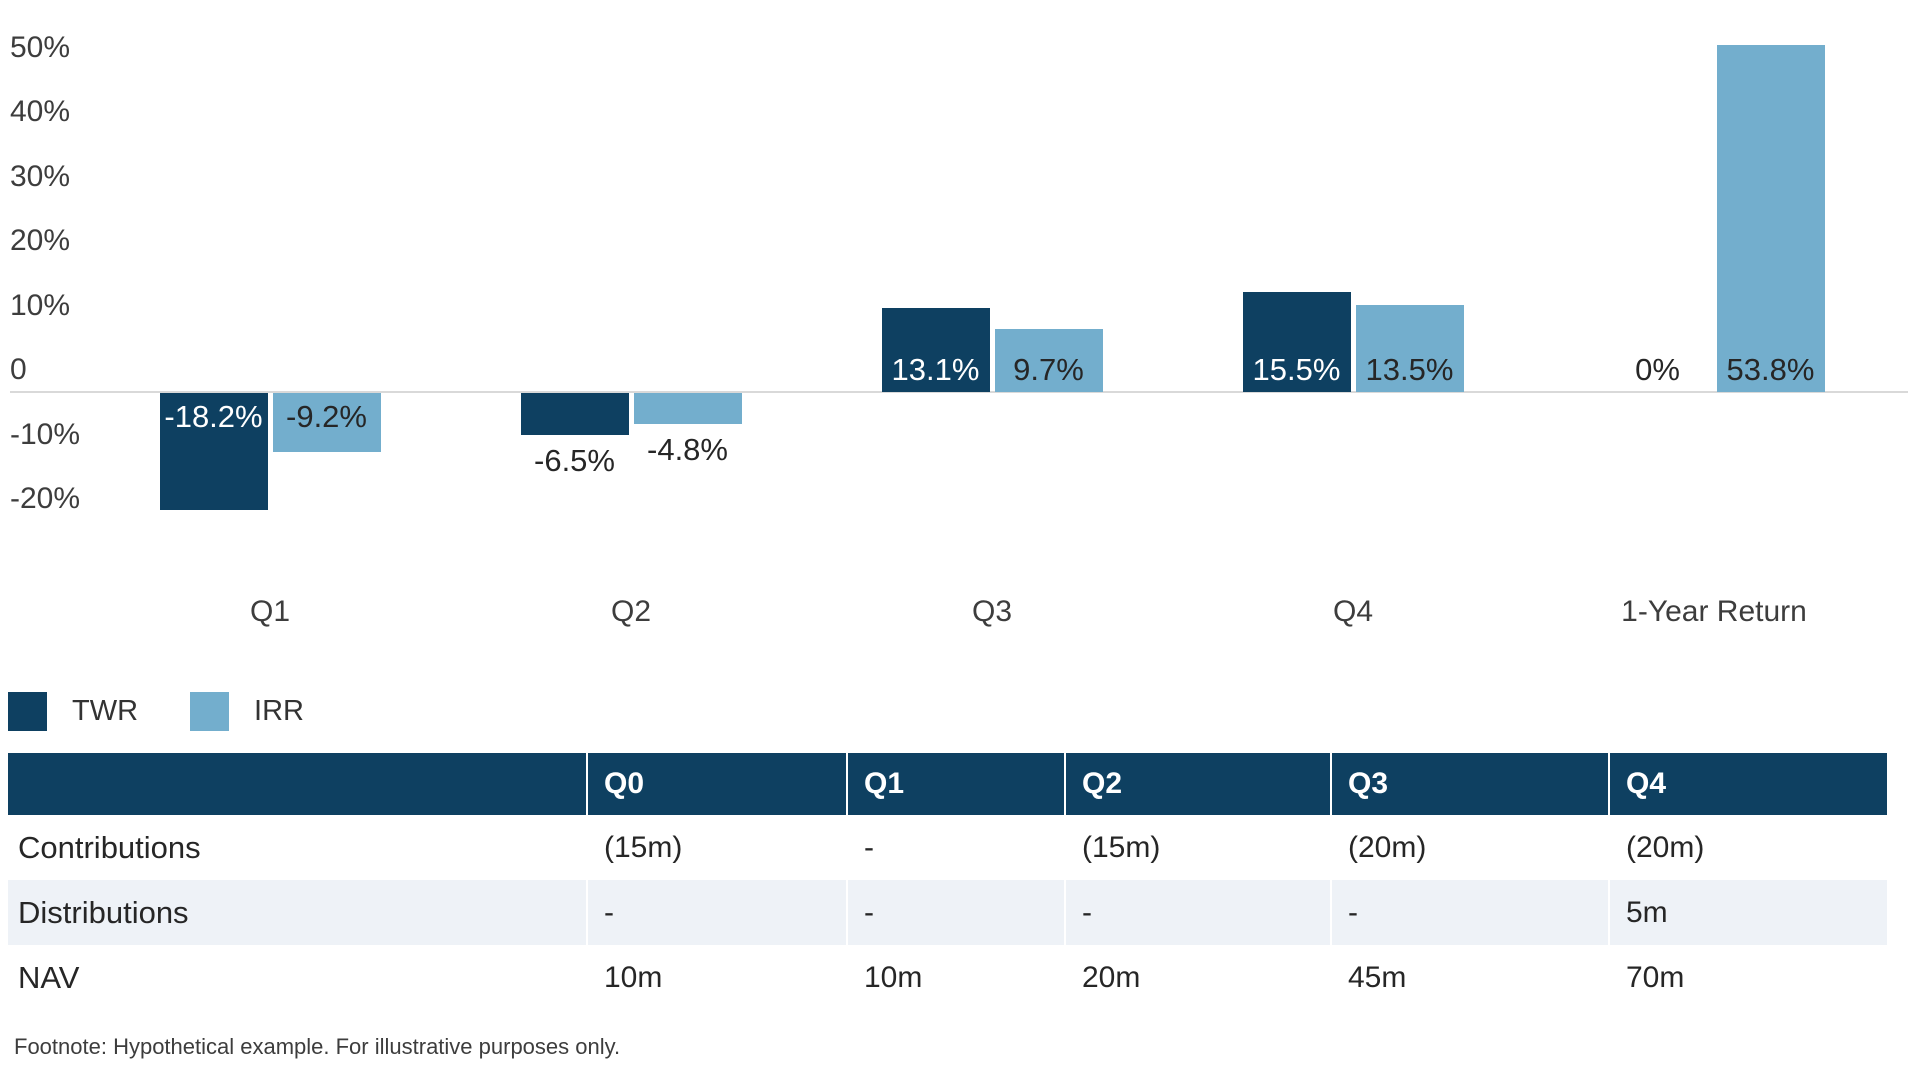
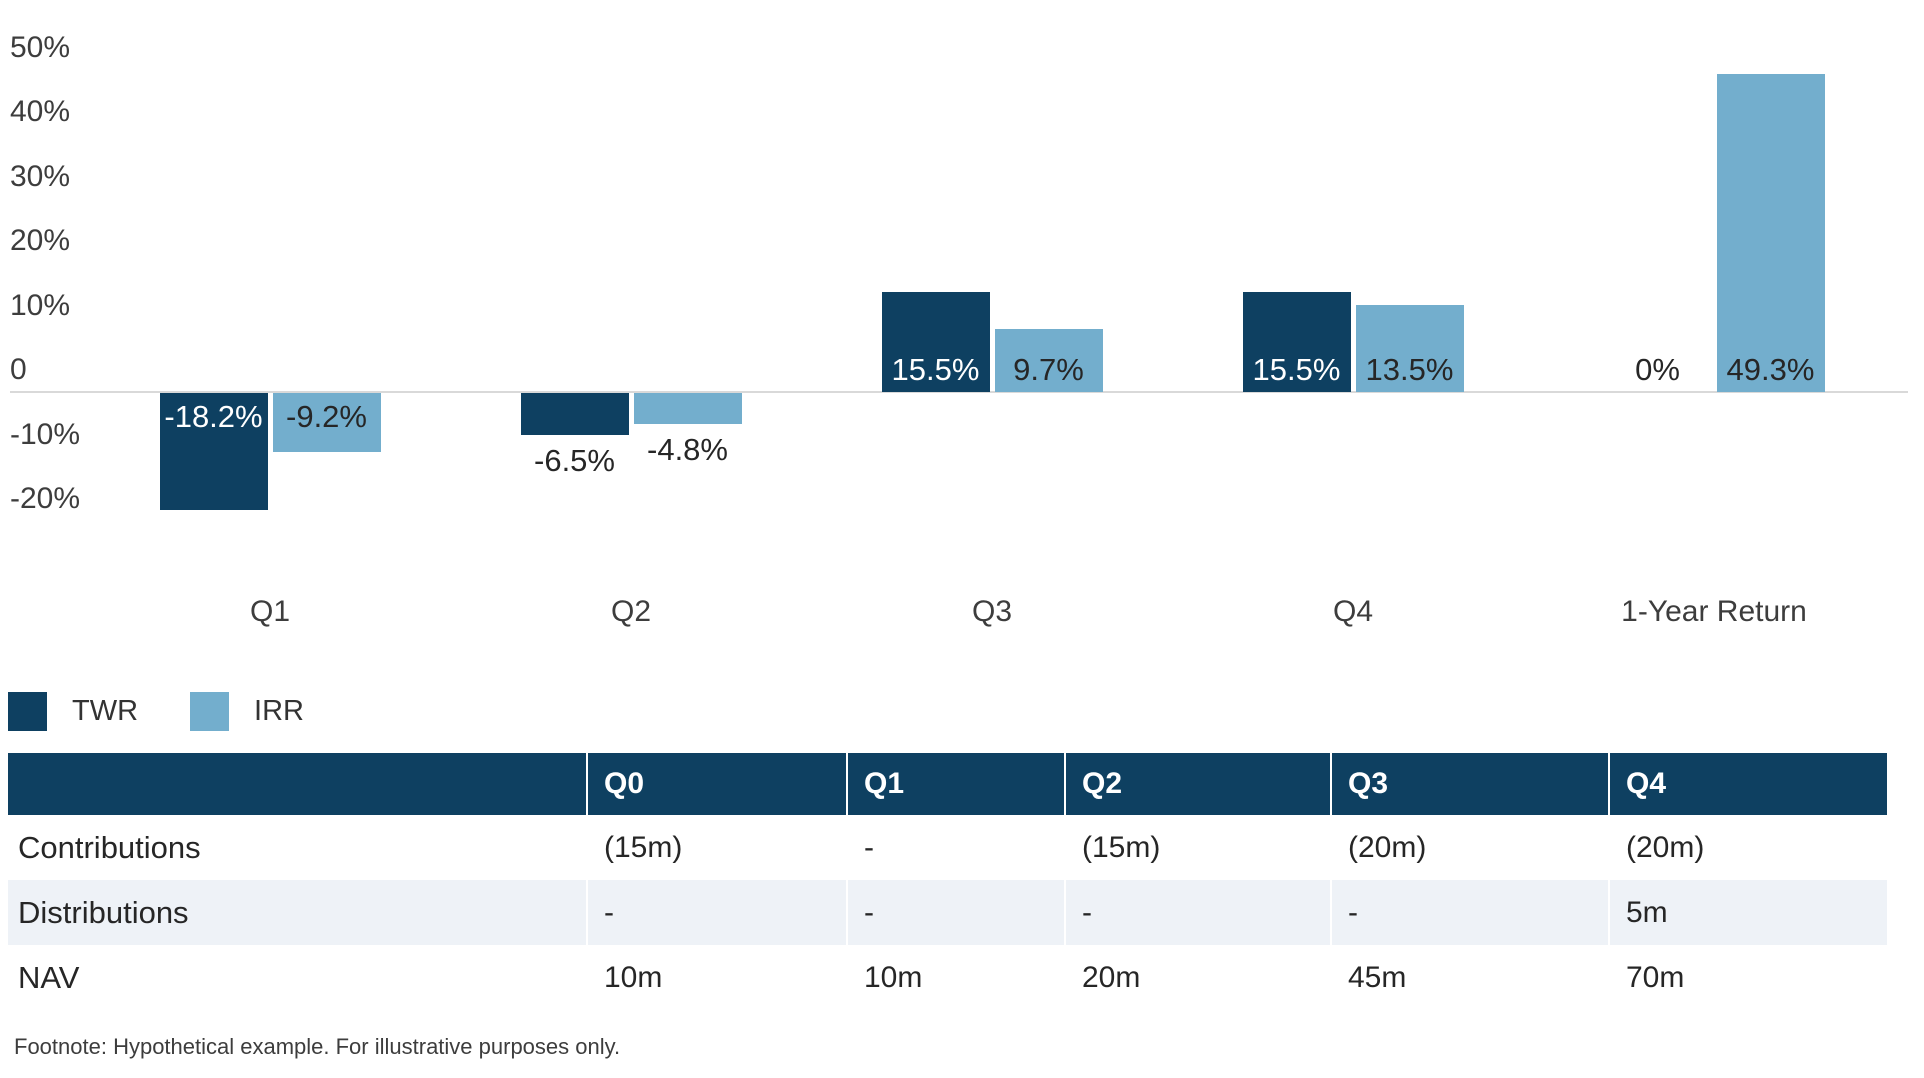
TWR/Q3: 13.1% -> 15.5%
IRR/1-Year Return: 53.8% -> 49.3%
